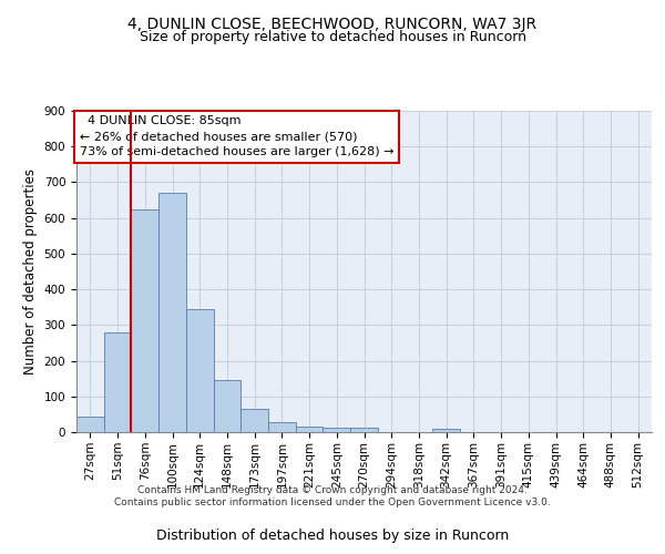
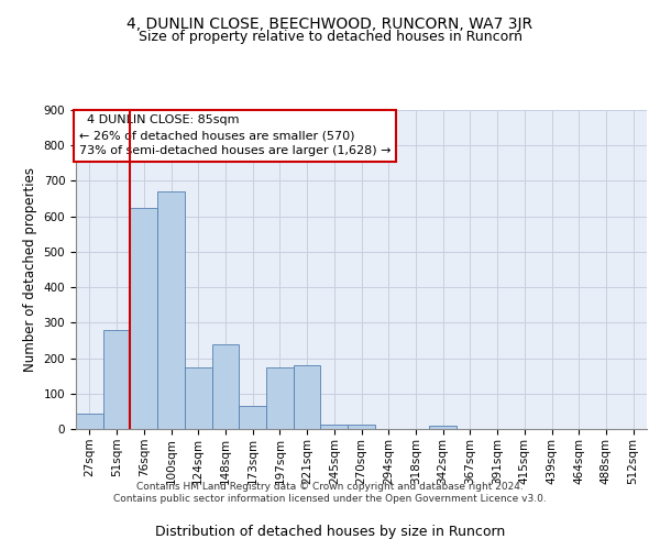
124sqm: 345 -> 175
148sqm: 145 -> 240
197sqm: 28 -> 175
221sqm: 15 -> 180
